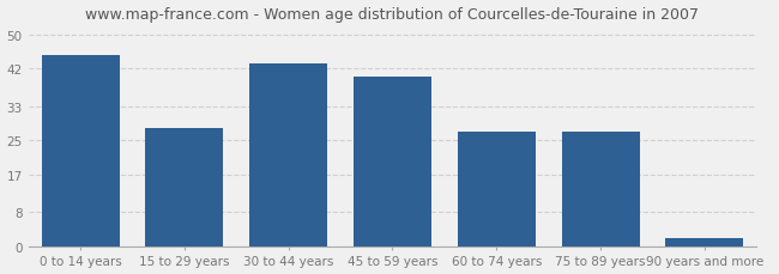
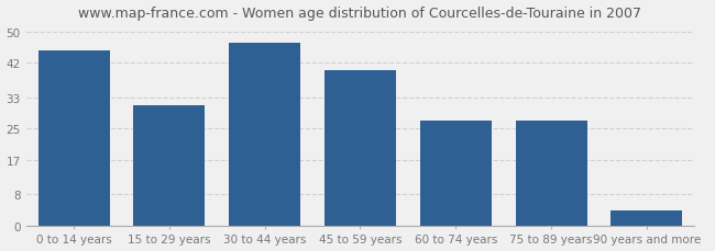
15 to 29 years: 28 -> 31
30 to 44 years: 43 -> 47
90 years and more: 2 -> 4
